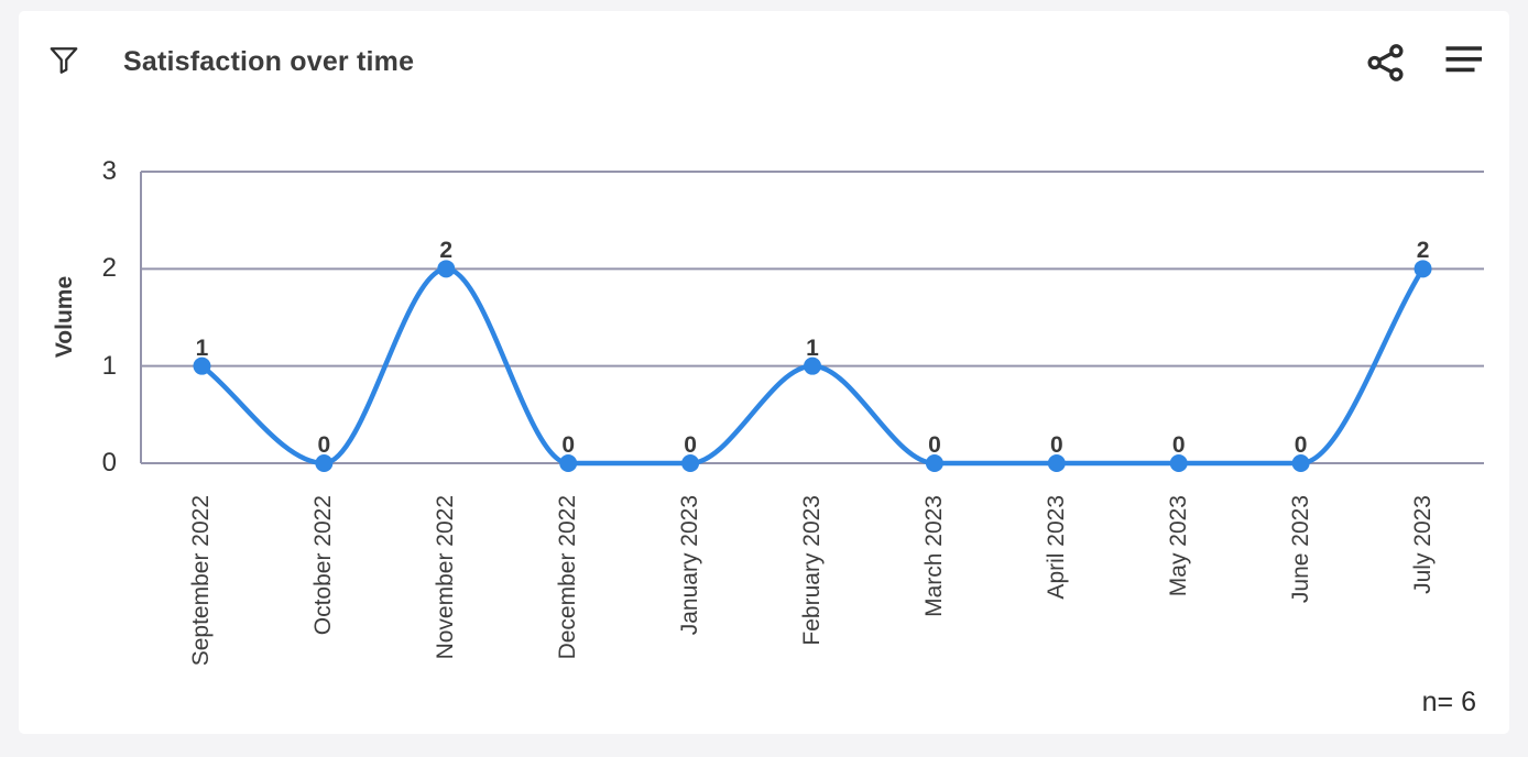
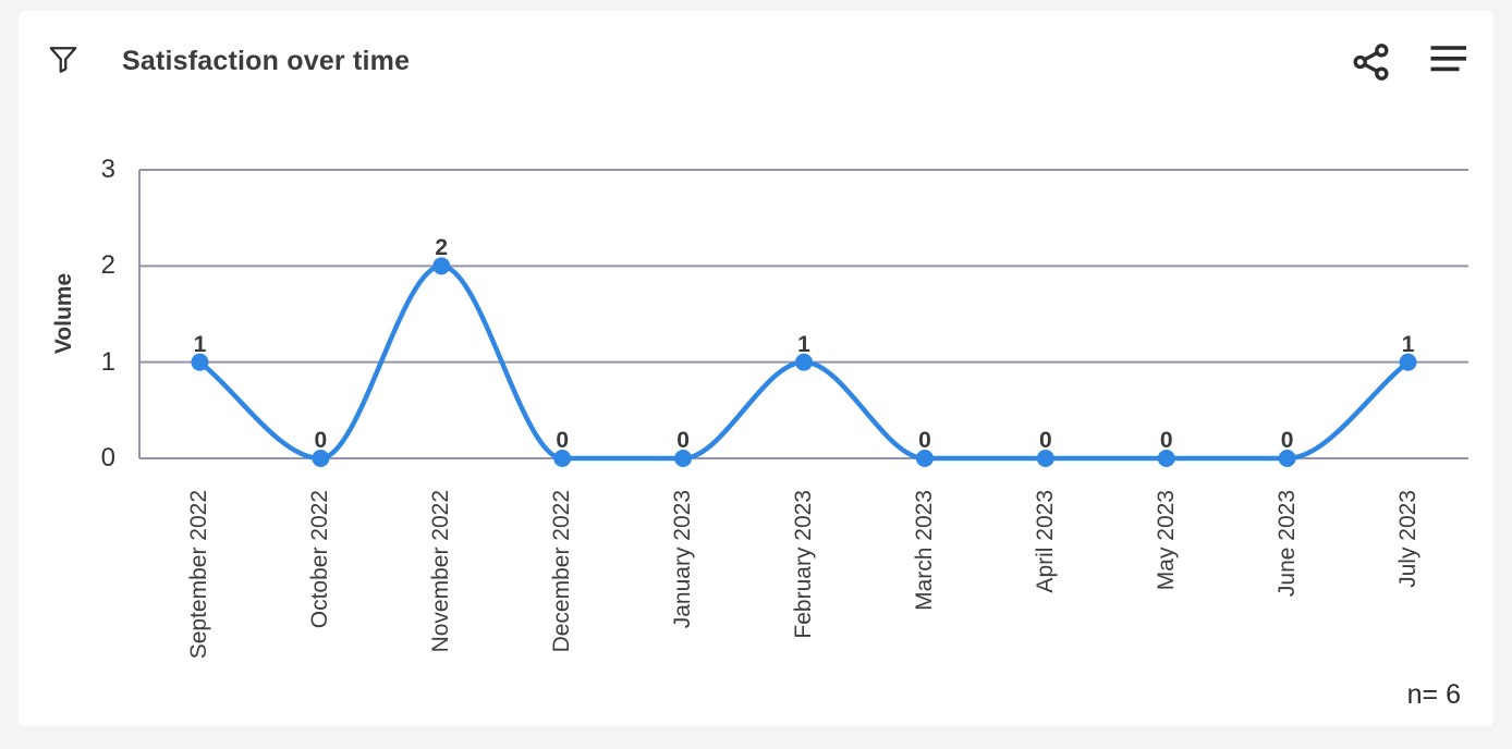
July 2023: 2 -> 1
